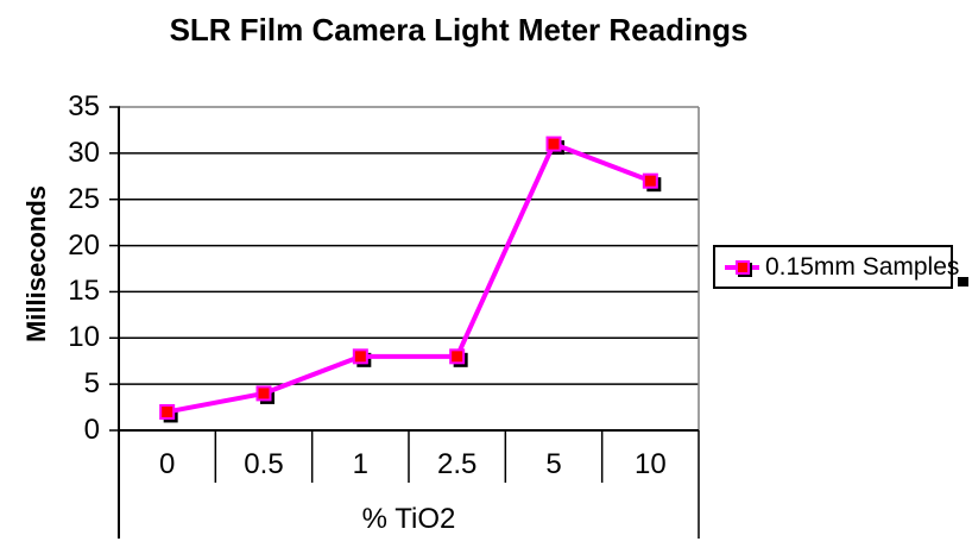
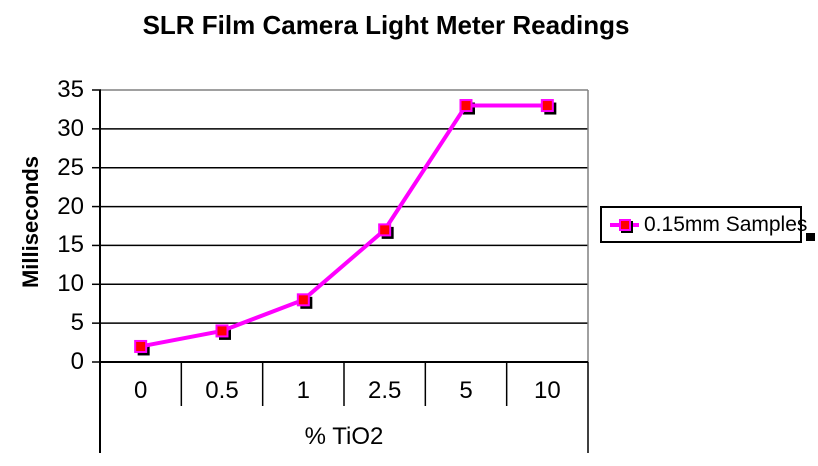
2.5: 8 -> 17
5: 31 -> 33
10: 27 -> 33
